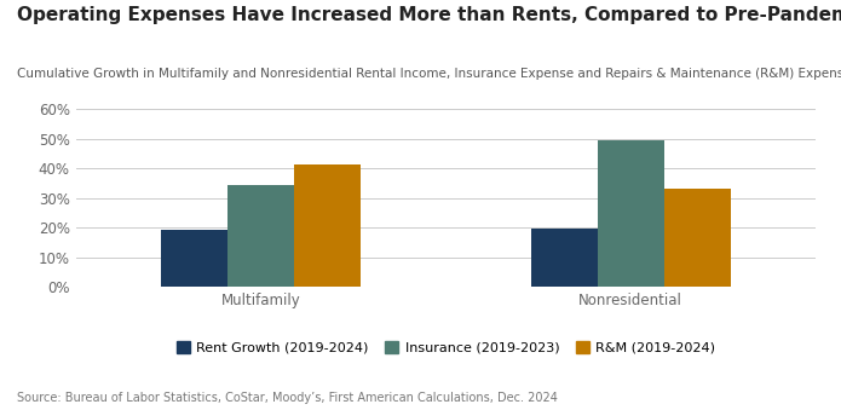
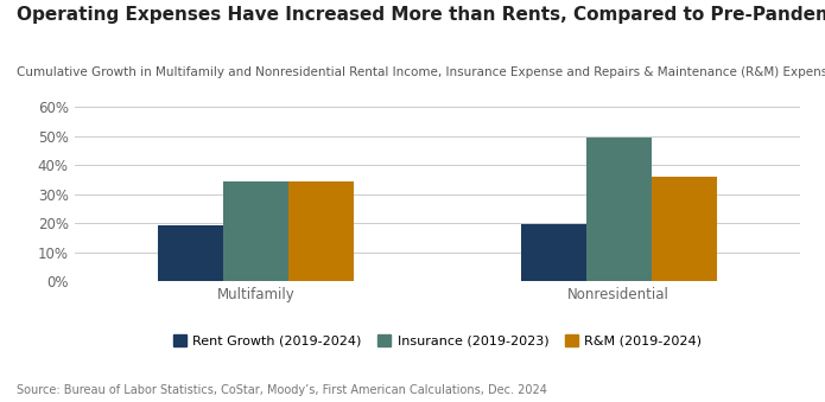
R&M (2019-2024)/Multifamily: 41.5% -> 34.5%
R&M (2019-2024)/Nonresidential: 33.0% -> 36.2%
